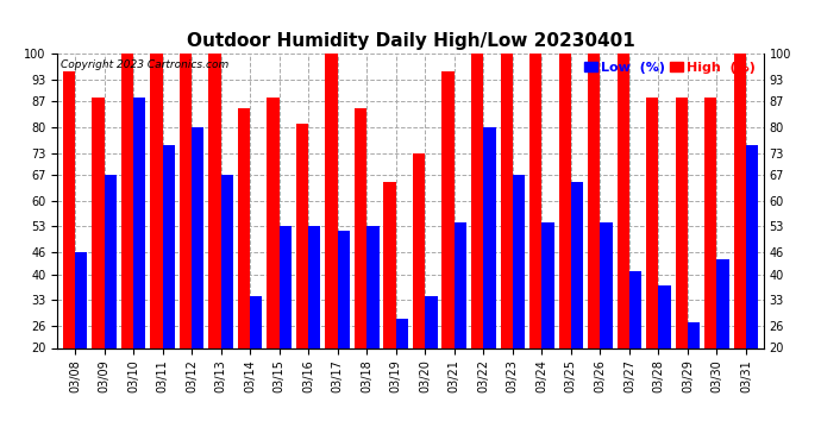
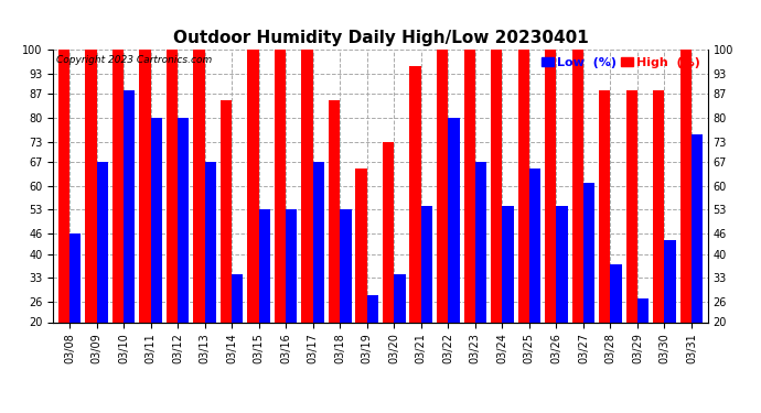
High (%)/03/08: 95 -> 100
High (%)/03/09: 88 -> 100
Low (%)/03/11: 75 -> 80
High (%)/03/15: 88 -> 100
High (%)/03/16: 81 -> 100
Low (%)/03/17: 52 -> 67
Low (%)/03/27: 41 -> 61
